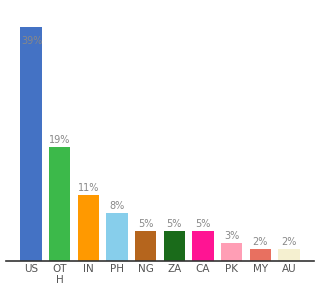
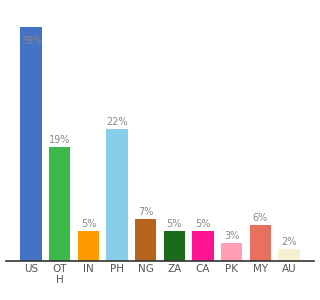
IN: 11% -> 5%
PH: 8% -> 22%
NG: 5% -> 7%
MY: 2% -> 6%
